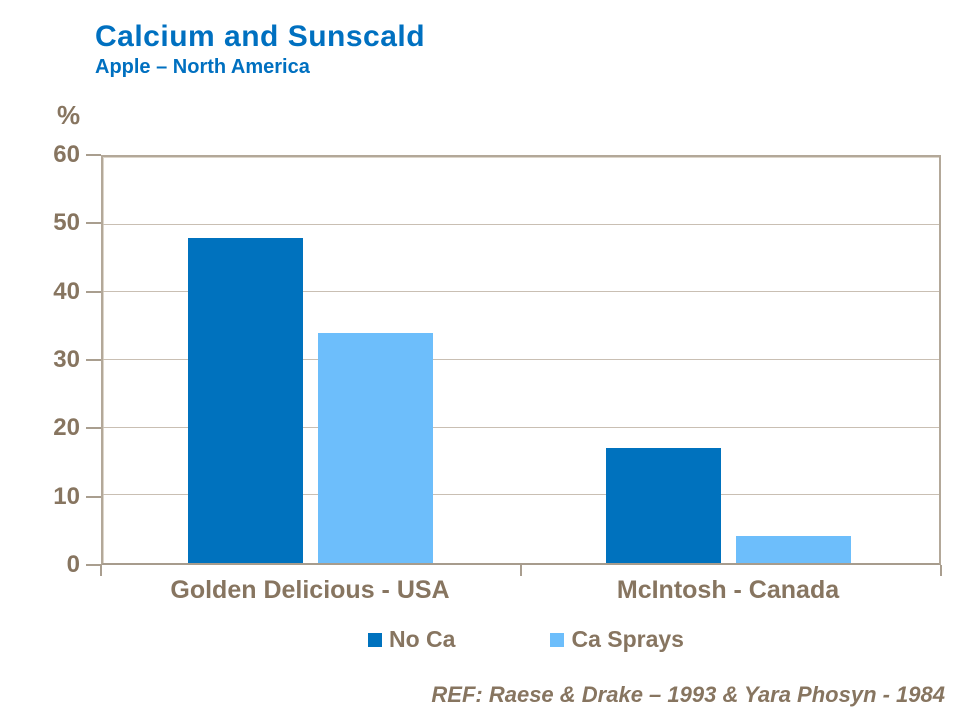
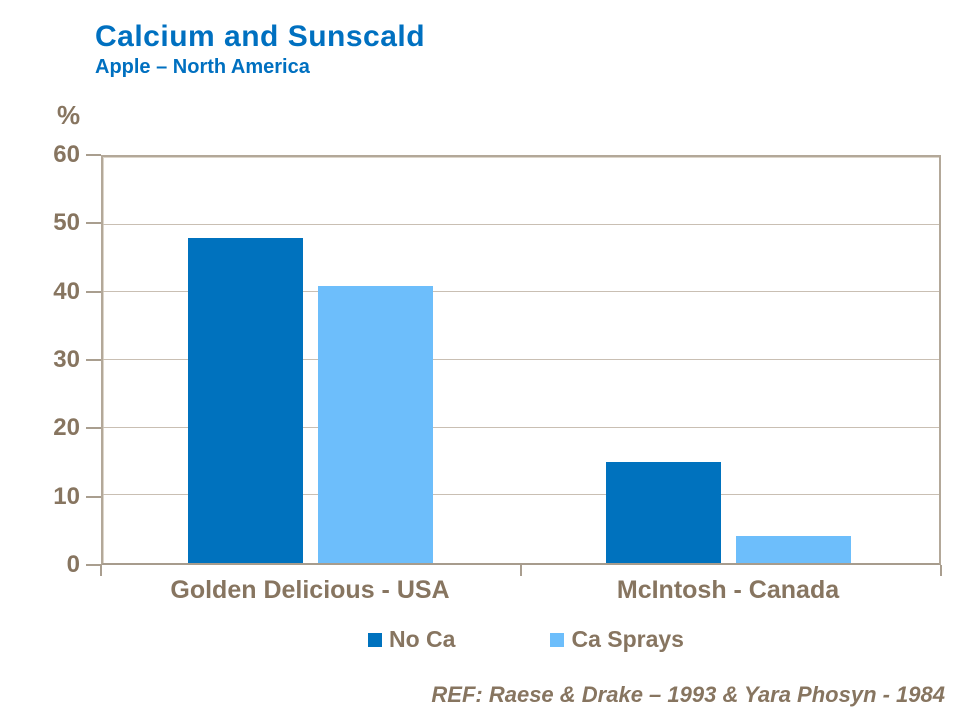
Ca Sprays/Golden Delicious - USA: 34 -> 41
No Ca/McIntosh - Canada: 17 -> 15
